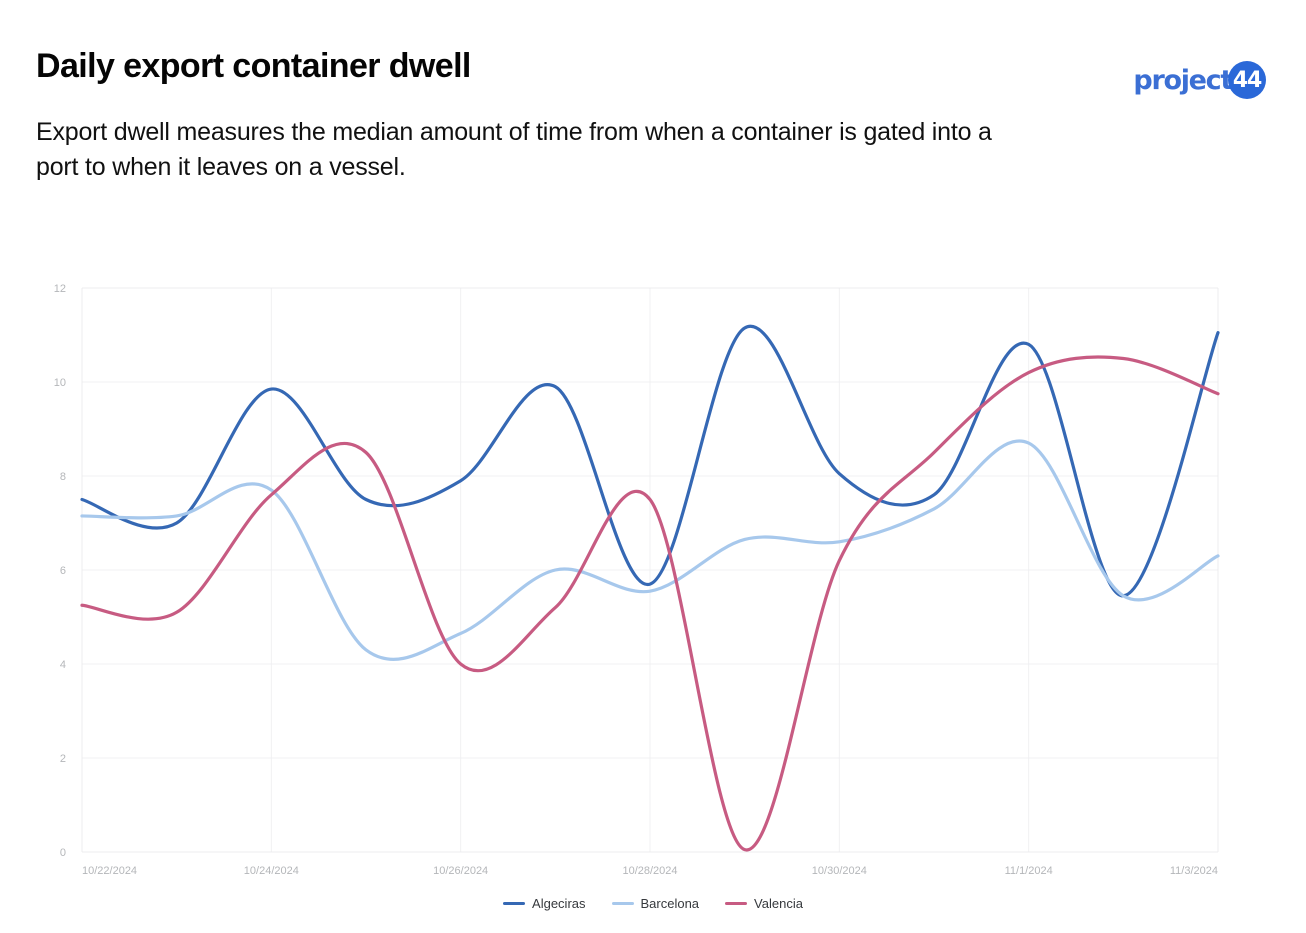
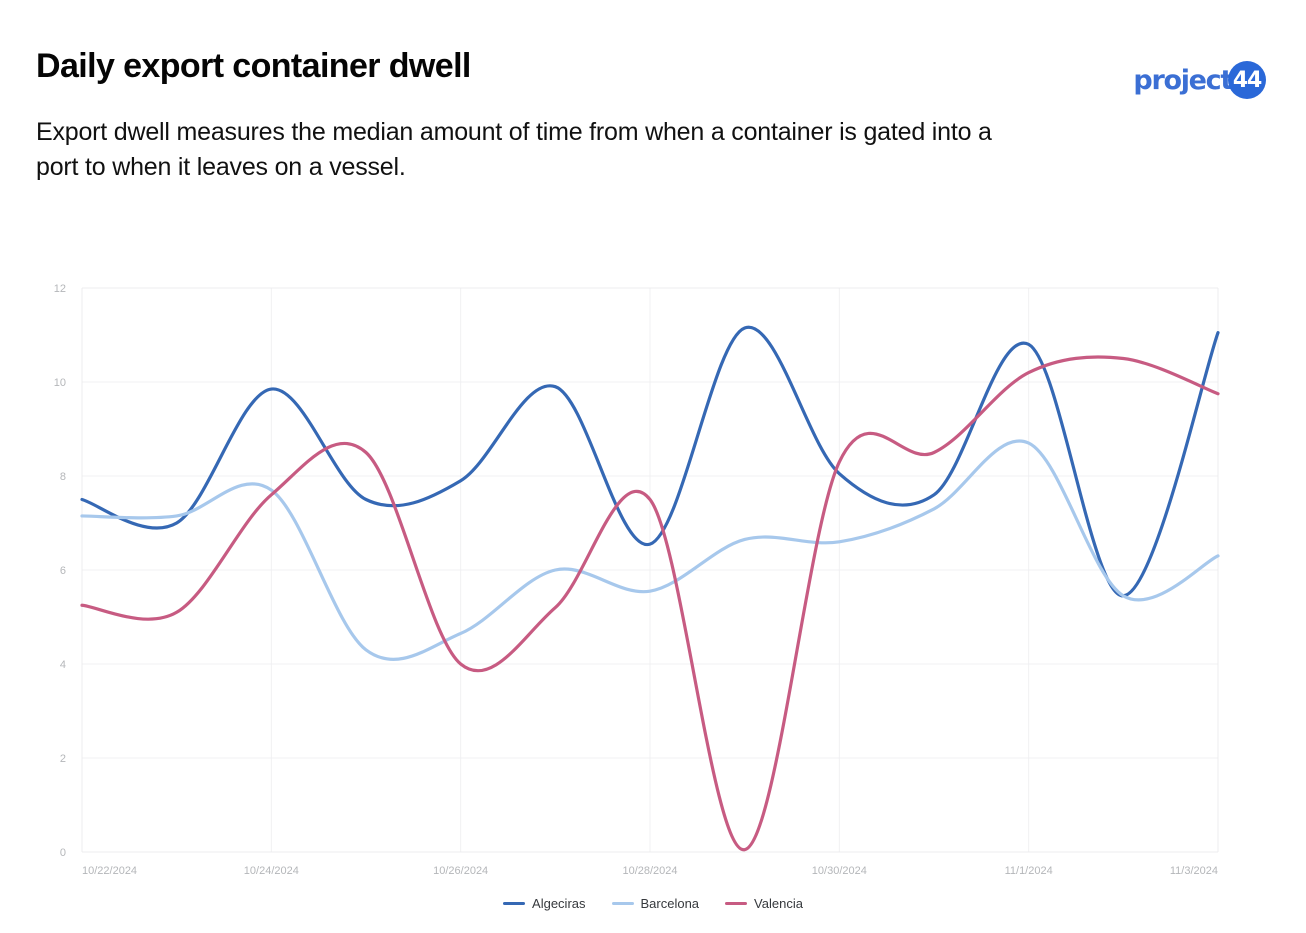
Algeciras/10/28/2024: 5.7 -> 6.5
Valencia/10/30/2024: 6.2 -> 8.3
